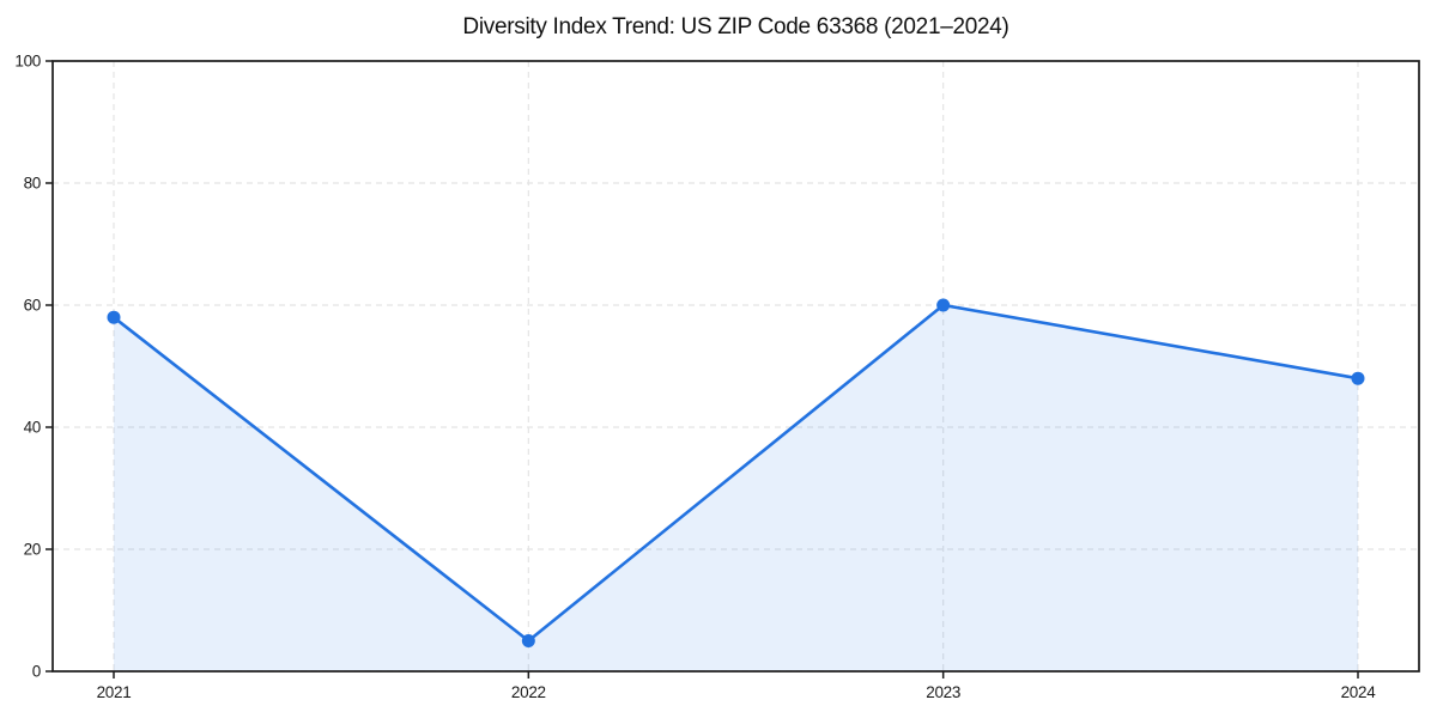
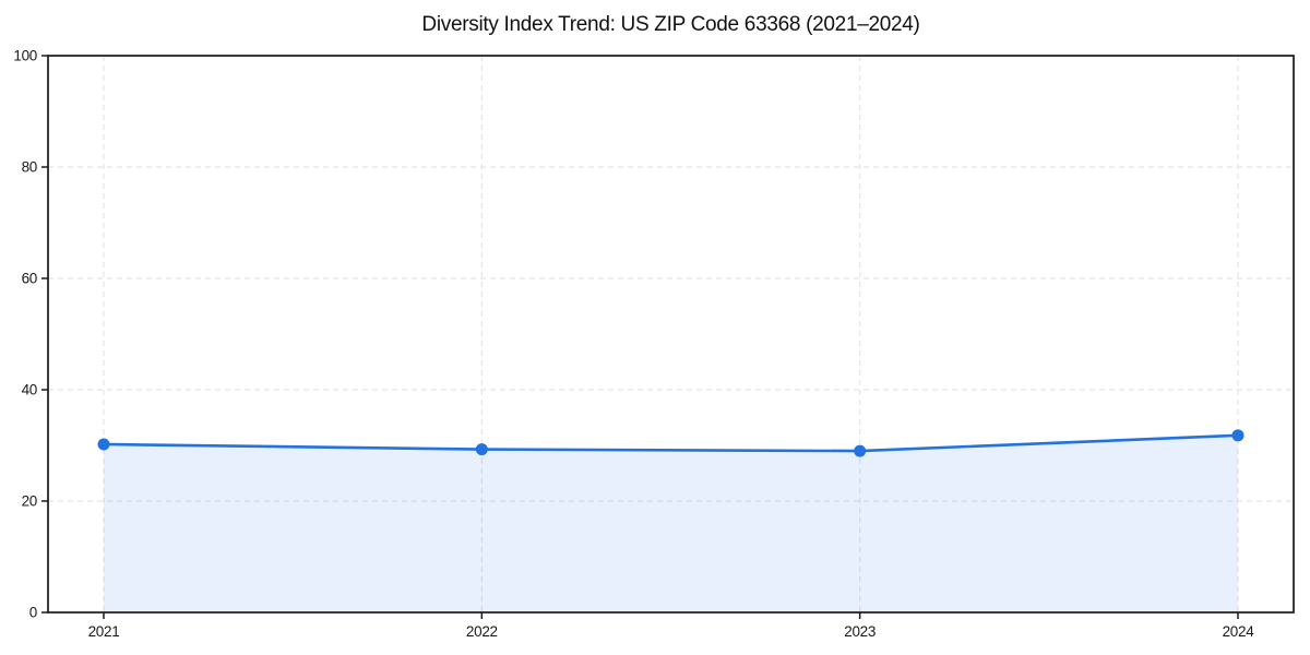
2021: 58 -> 30
2022: 5 -> 29
2023: 60 -> 29
2024: 48 -> 32
